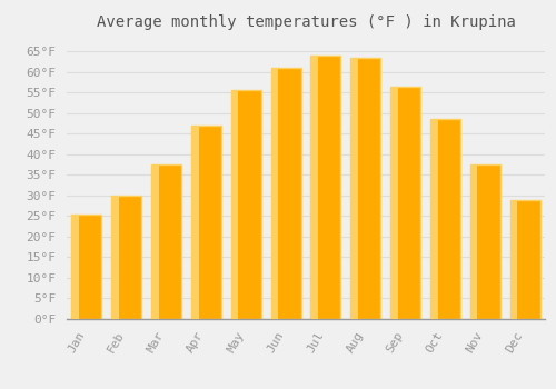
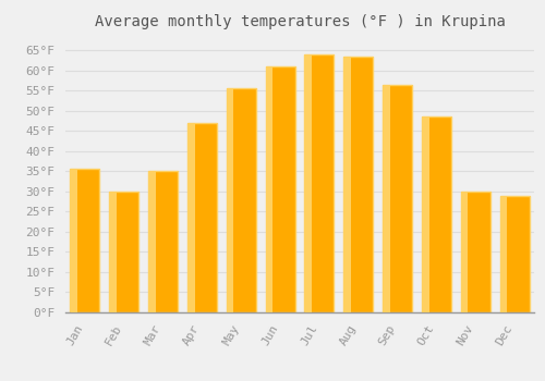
Jan: 25.5°F -> 35.5°F
Mar: 37.5°F -> 35.0°F
Nov: 37.5°F -> 30.0°F
